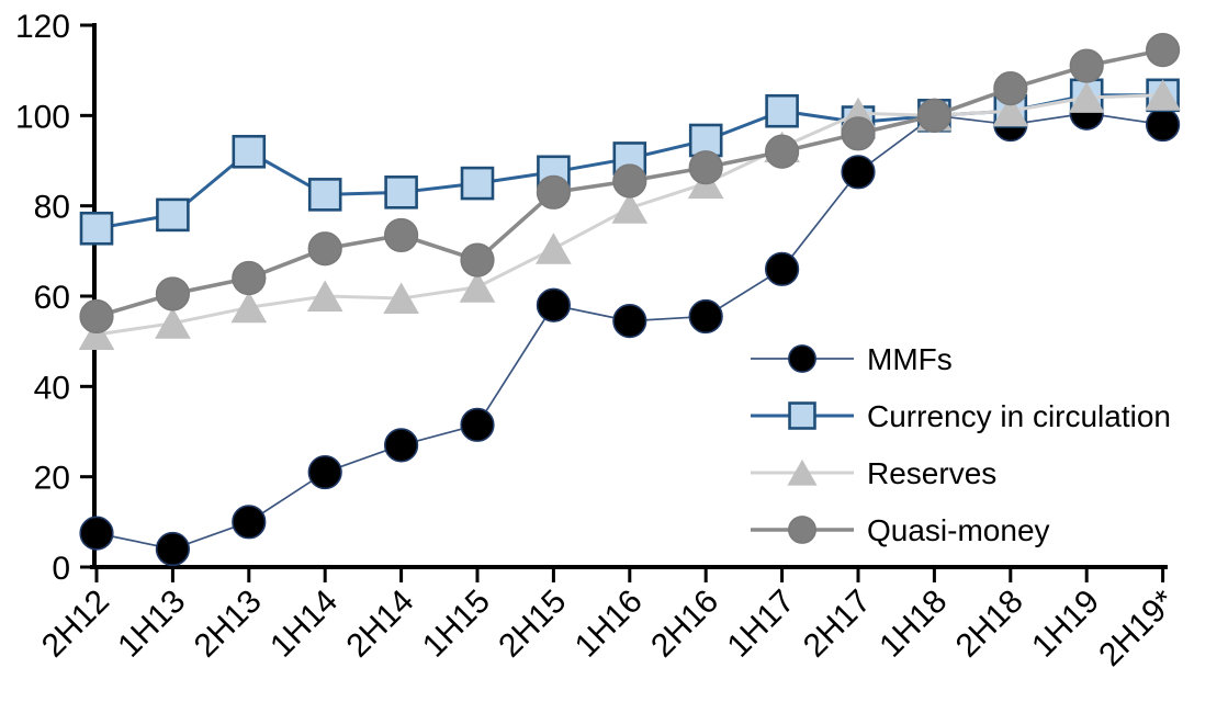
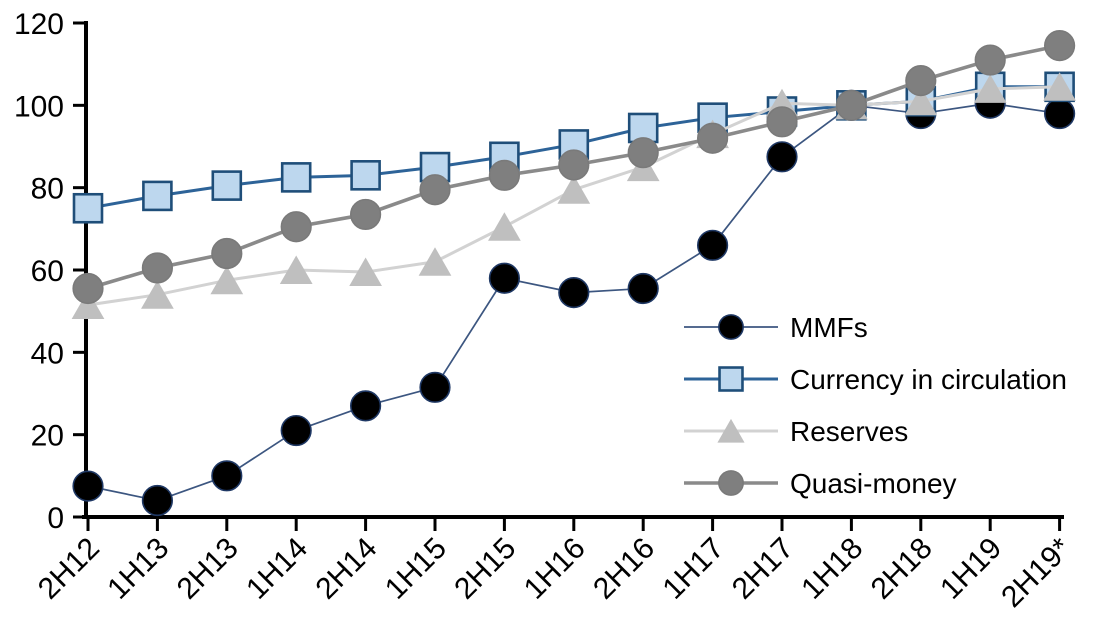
Currency in circulation/2H13: 92 -> 80
Quasi-money/1H15: 68 -> 80
Currency in circulation/1H17: 101 -> 97
